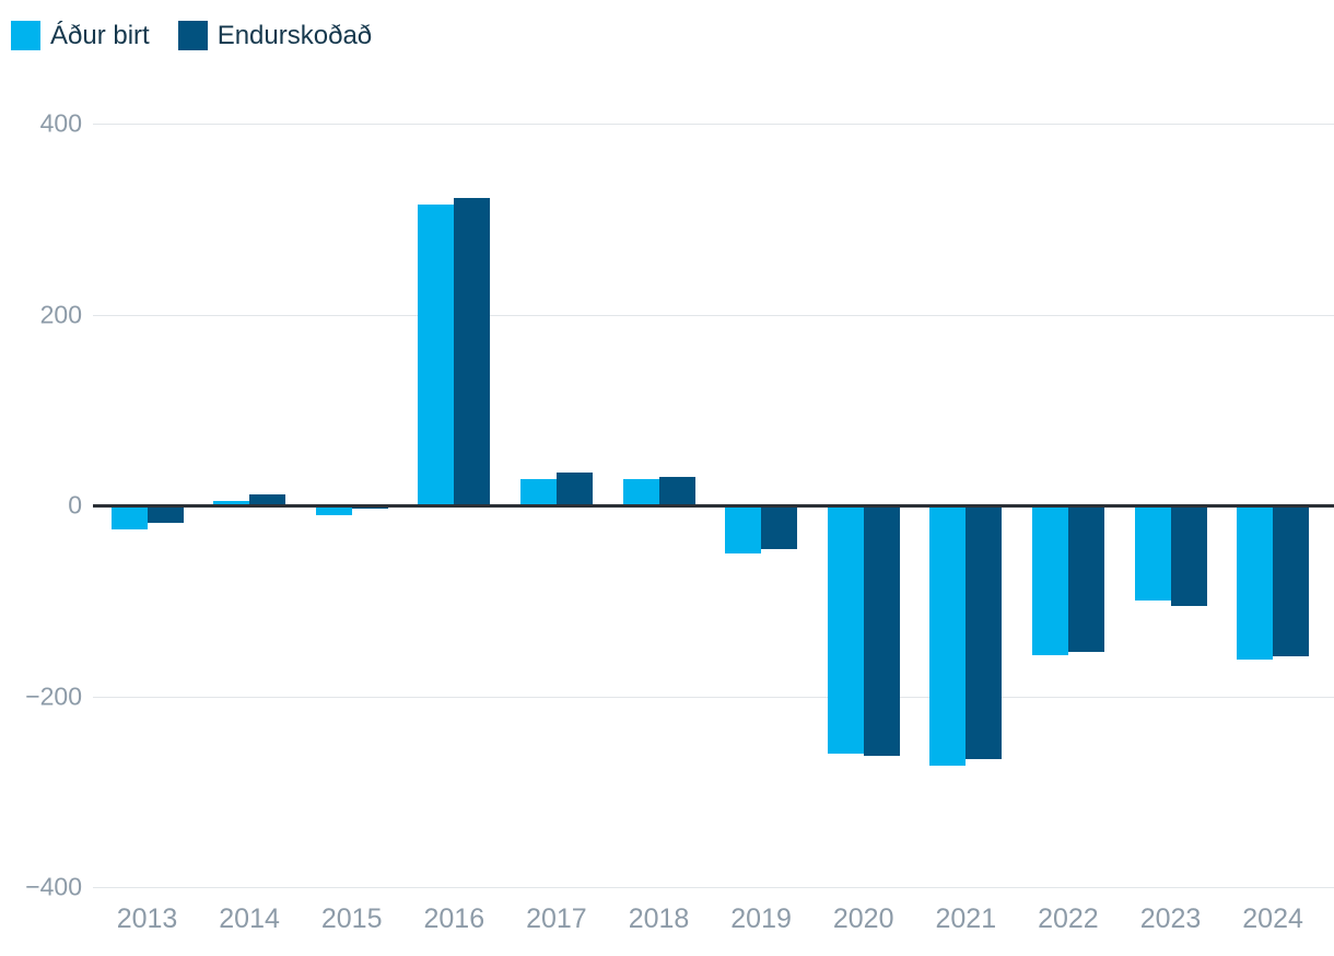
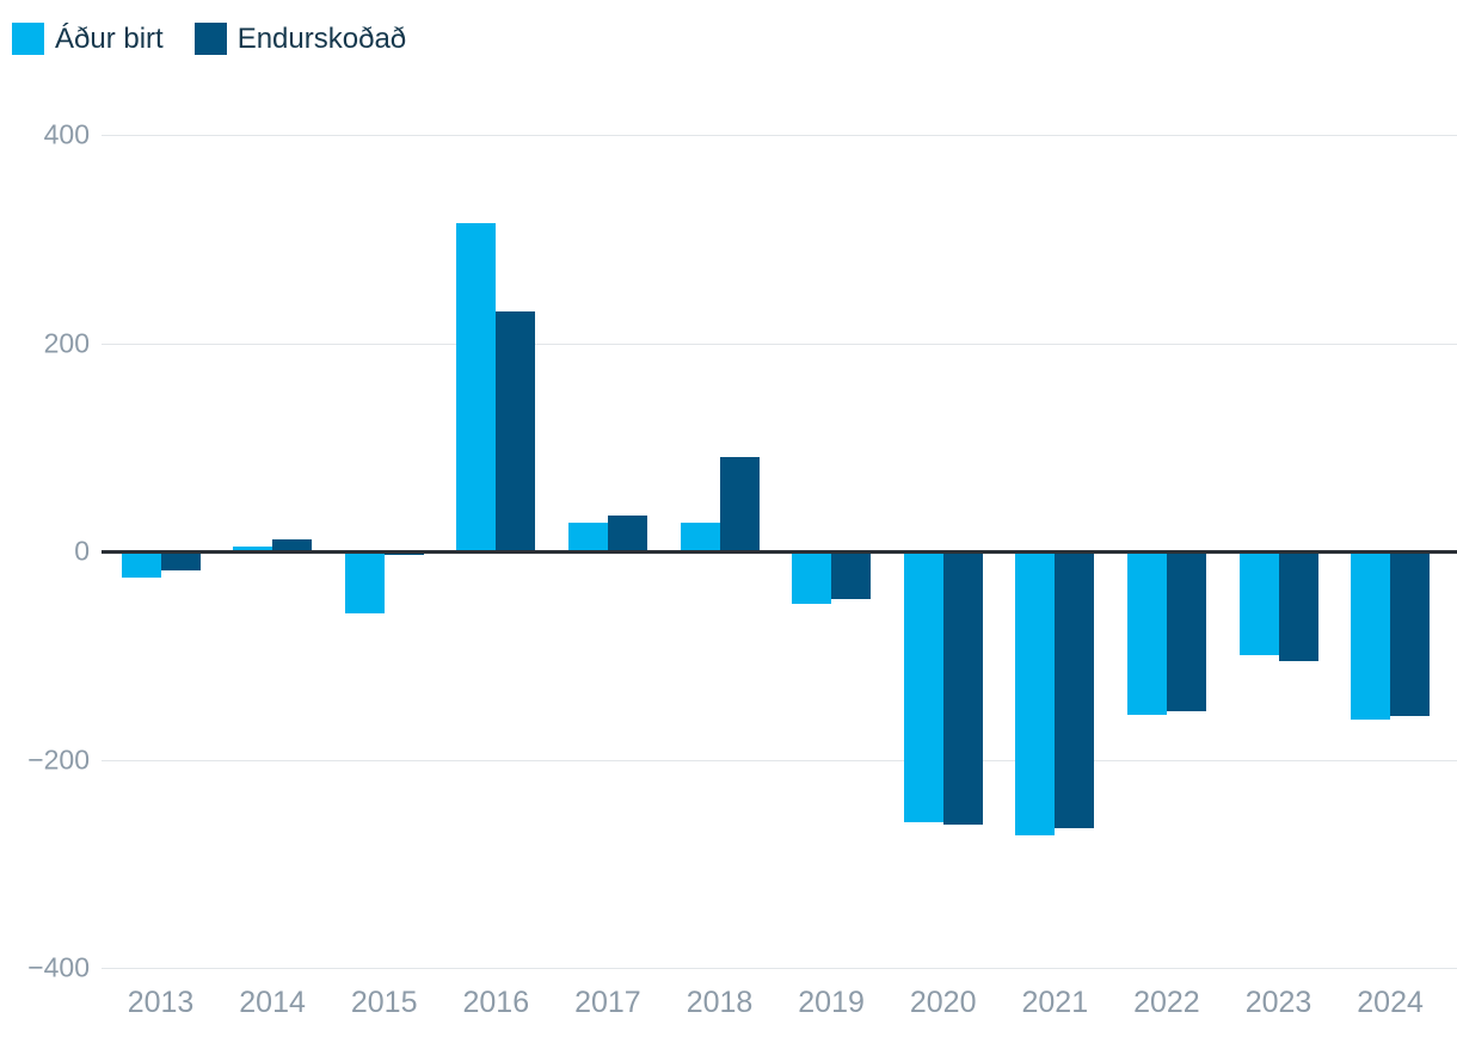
Áður birt/2015: -10 -> -60
Endurskoðað/2016: 320 -> 230
Endurskoðað/2018: 30 -> 90
